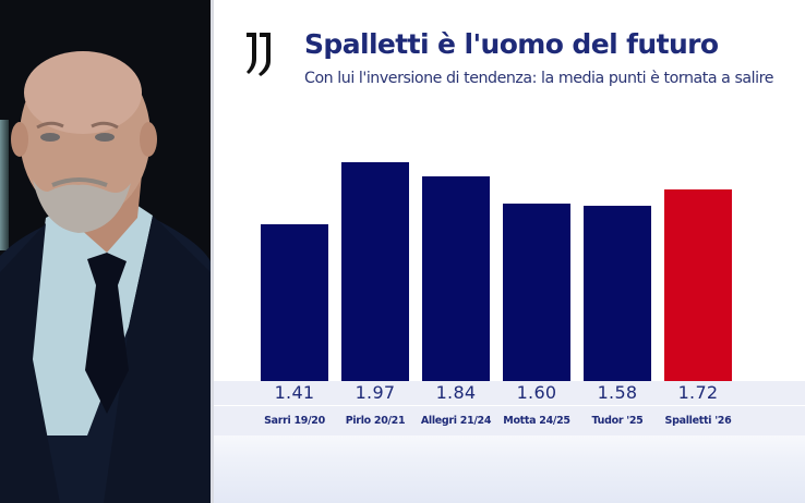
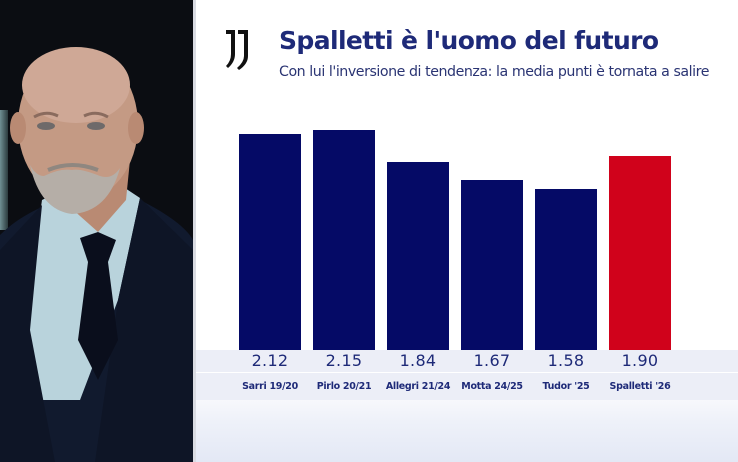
Sarri 19/20: 1.41 -> 2.12
Pirlo 20/21: 1.97 -> 2.15
Motta 24/25: 1.60 -> 1.67
Spalletti '26: 1.72 -> 1.90
